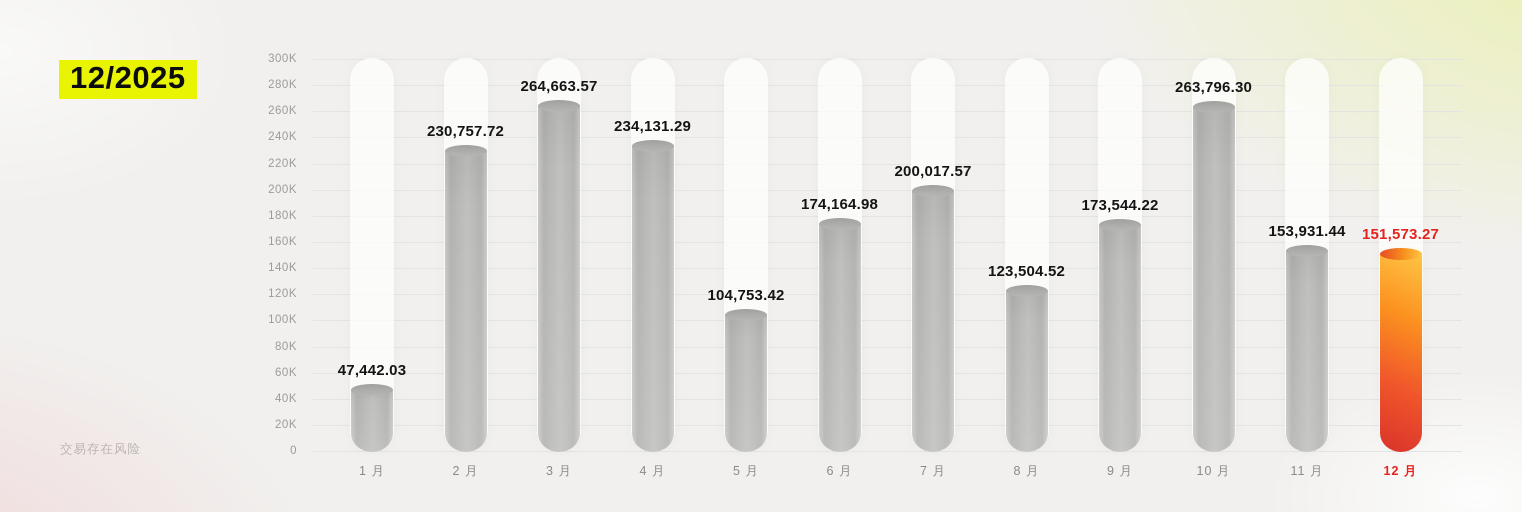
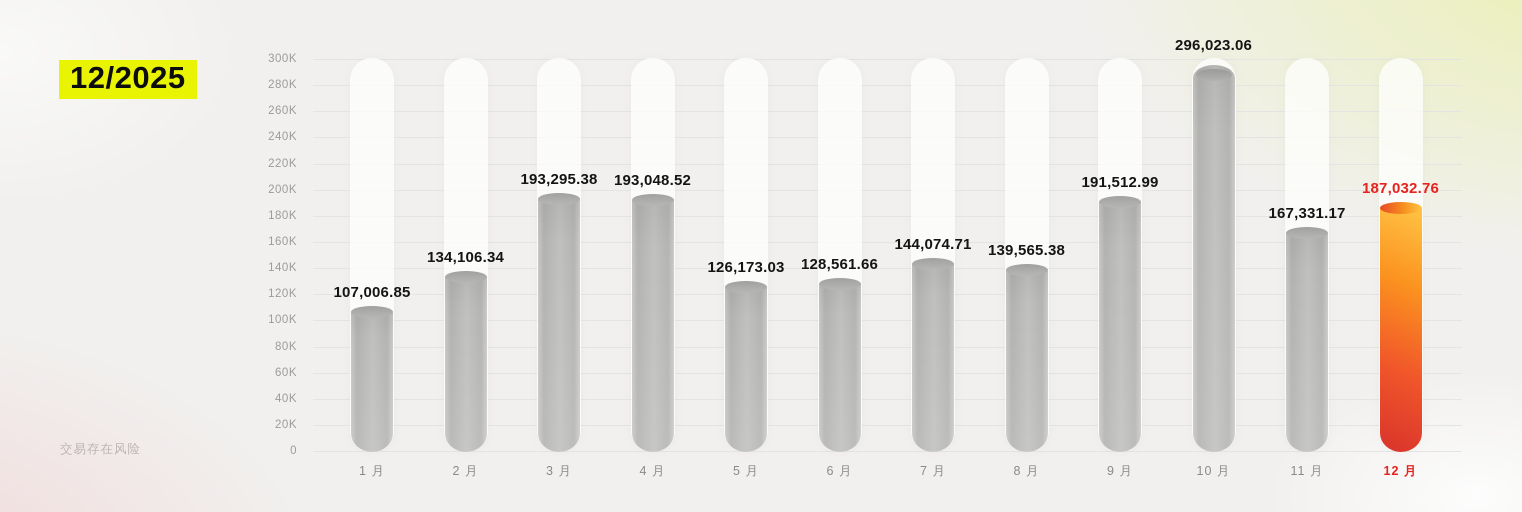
1 月: 47,442.03 -> 107,006.85
2 月: 230,757.72 -> 134,106.34
3 月: 264,663.57 -> 193,295.38
4 月: 234,131.29 -> 193,048.52
5 月: 104,753.42 -> 126,173.03
6 月: 174,164.98 -> 128,561.66
7 月: 200,017.57 -> 144,074.71
8 月: 123,504.52 -> 139,565.38
9 月: 173,544.22 -> 191,512.99
10 月: 263,796.30 -> 296,023.06
11 月: 153,931.44 -> 167,331.17
12 月: 151,573.27 -> 187,032.76
